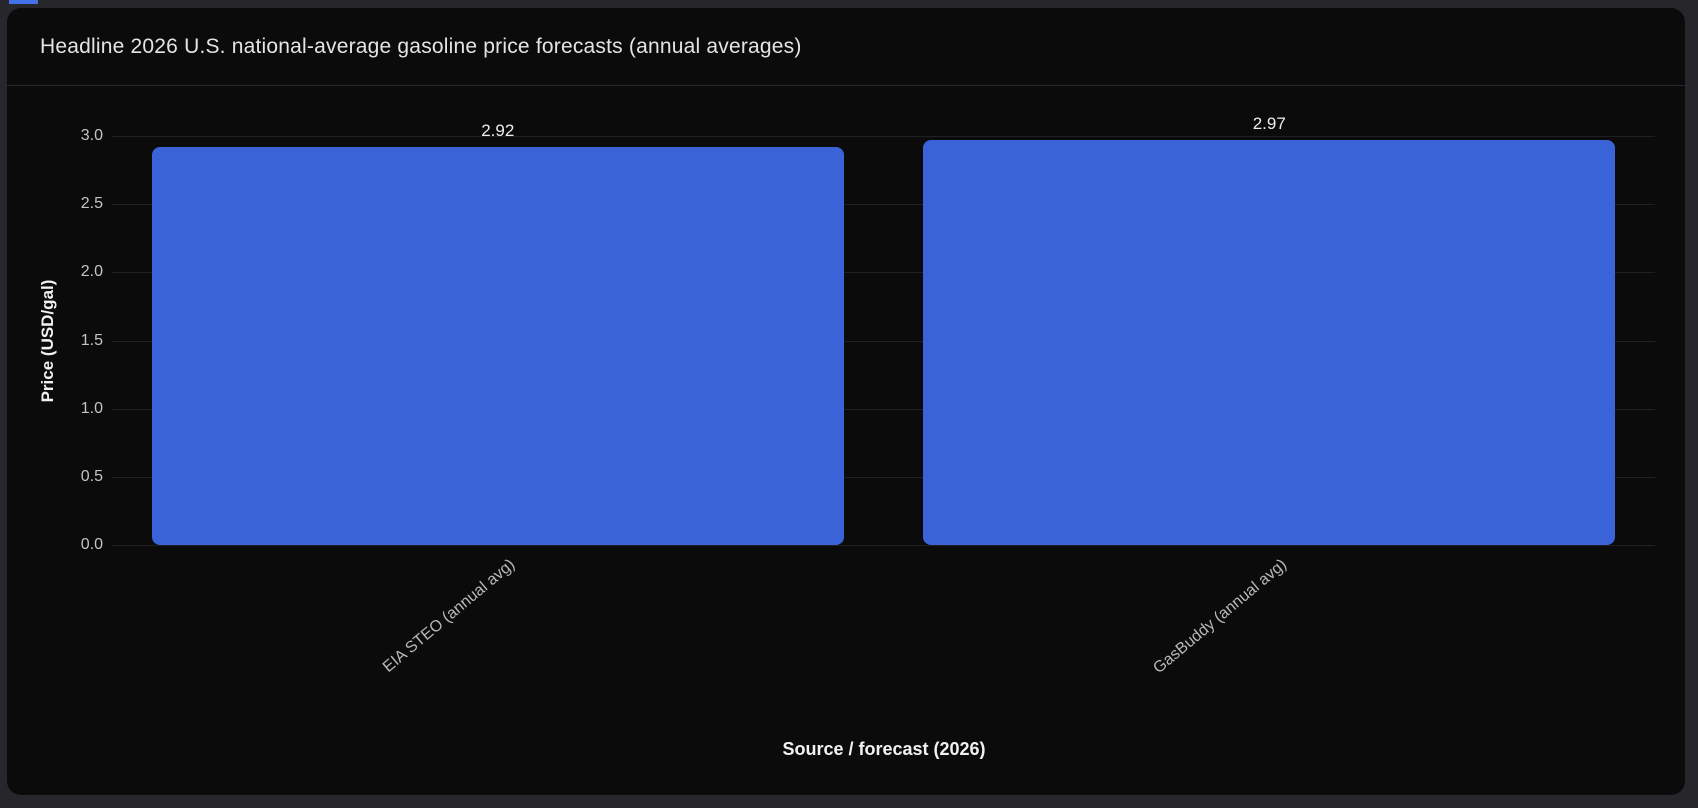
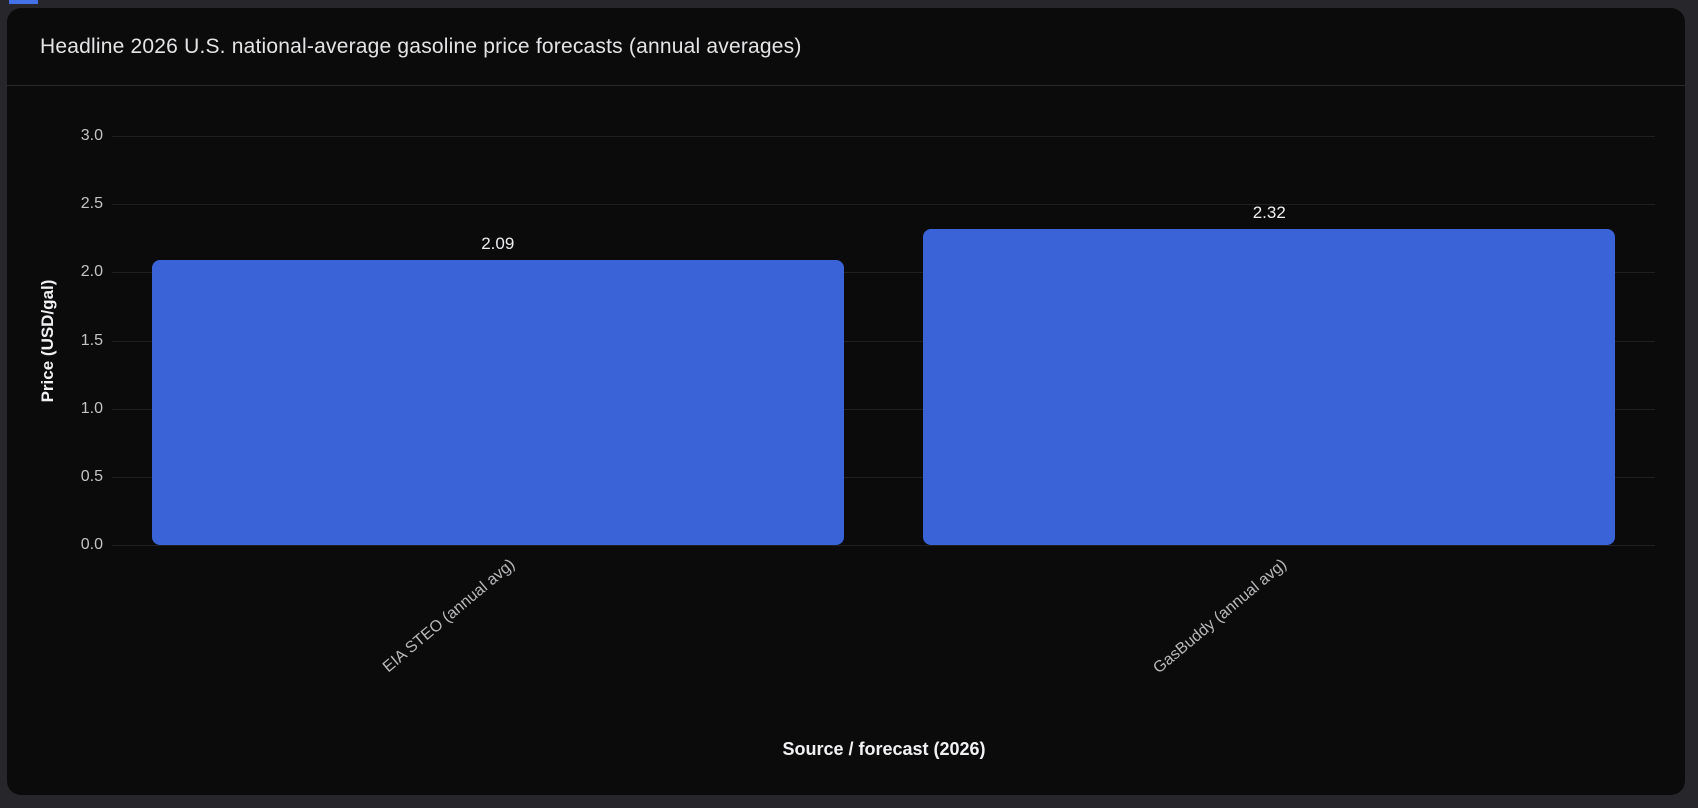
EIA STEO (annual avg): 2.92 -> 2.09
GasBuddy (annual avg): 2.97 -> 2.32
